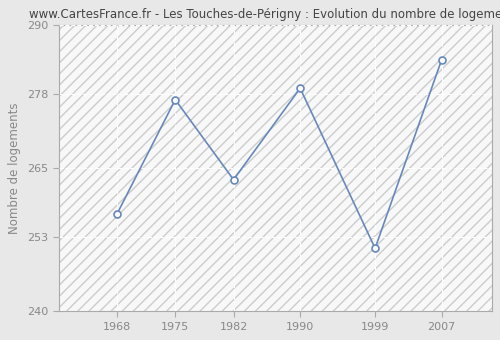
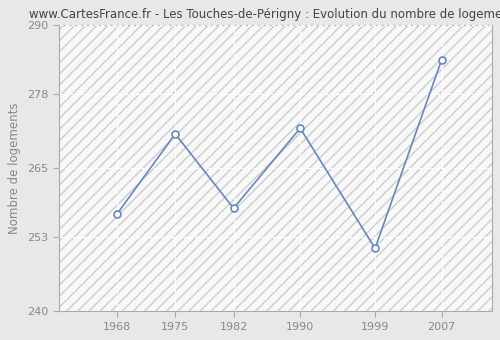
1975: 277 -> 271
1982: 263 -> 258
1990: 279 -> 272
